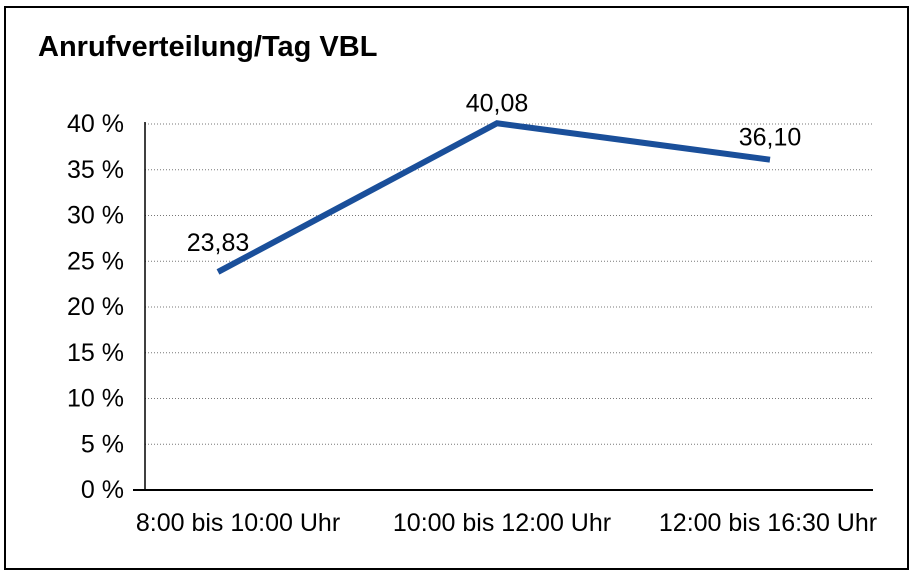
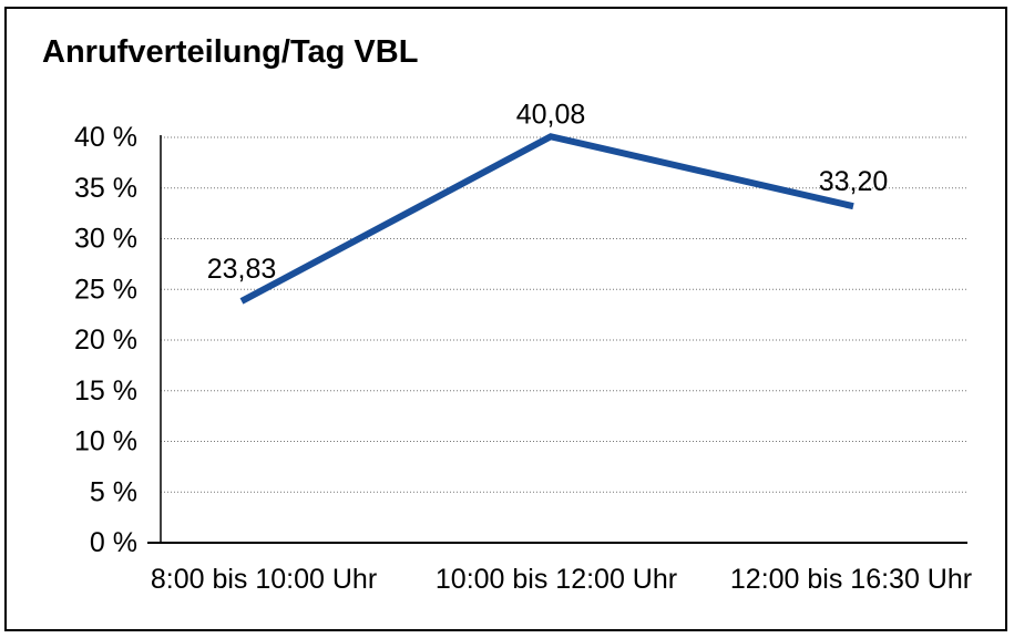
12:00 bis 16:30 Uhr: 36,10 -> 33,20
